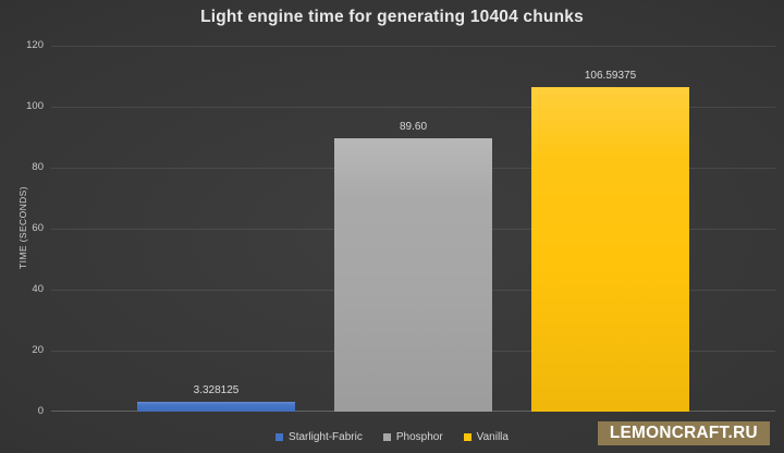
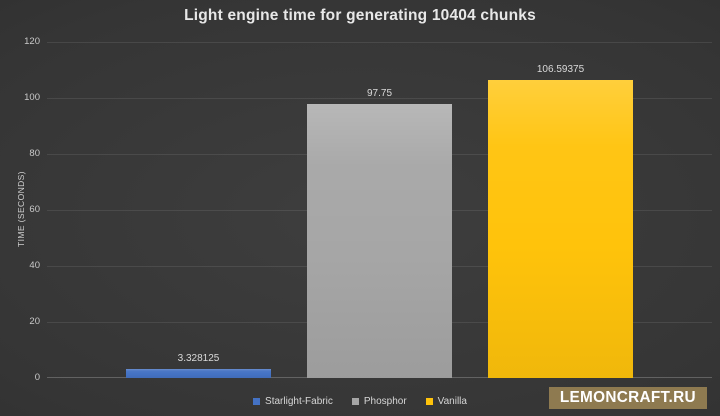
Phosphor: 89.60 -> 97.75
